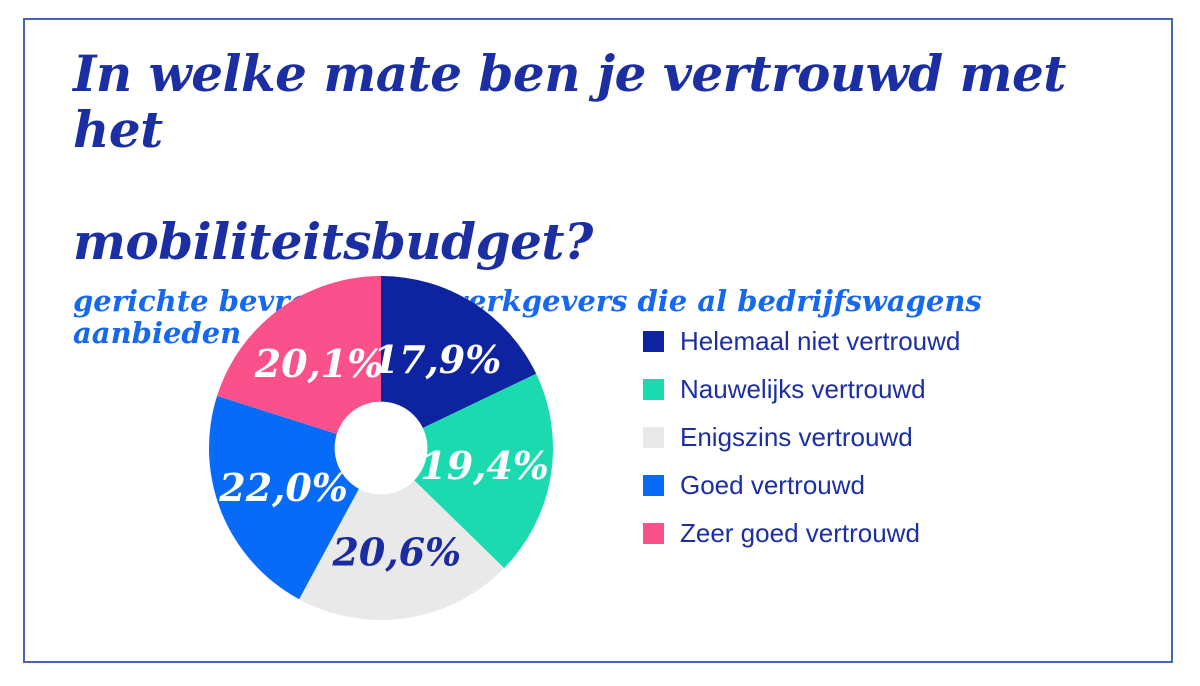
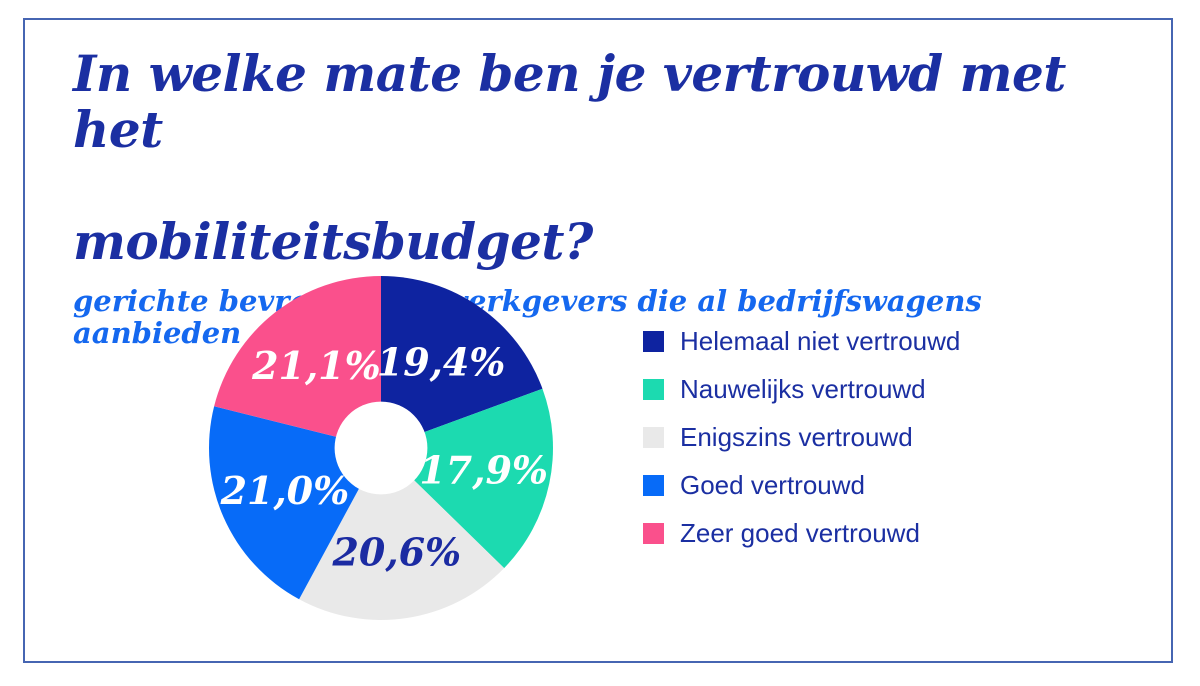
Helemaal niet vertrouwd: 17,9% -> 19,4%
Nauwelijks vertrouwd: 19,4% -> 17,9%
Goed vertrouwd: 22,0% -> 21,0%
Zeer goed vertrouwd: 20,1% -> 21,1%
